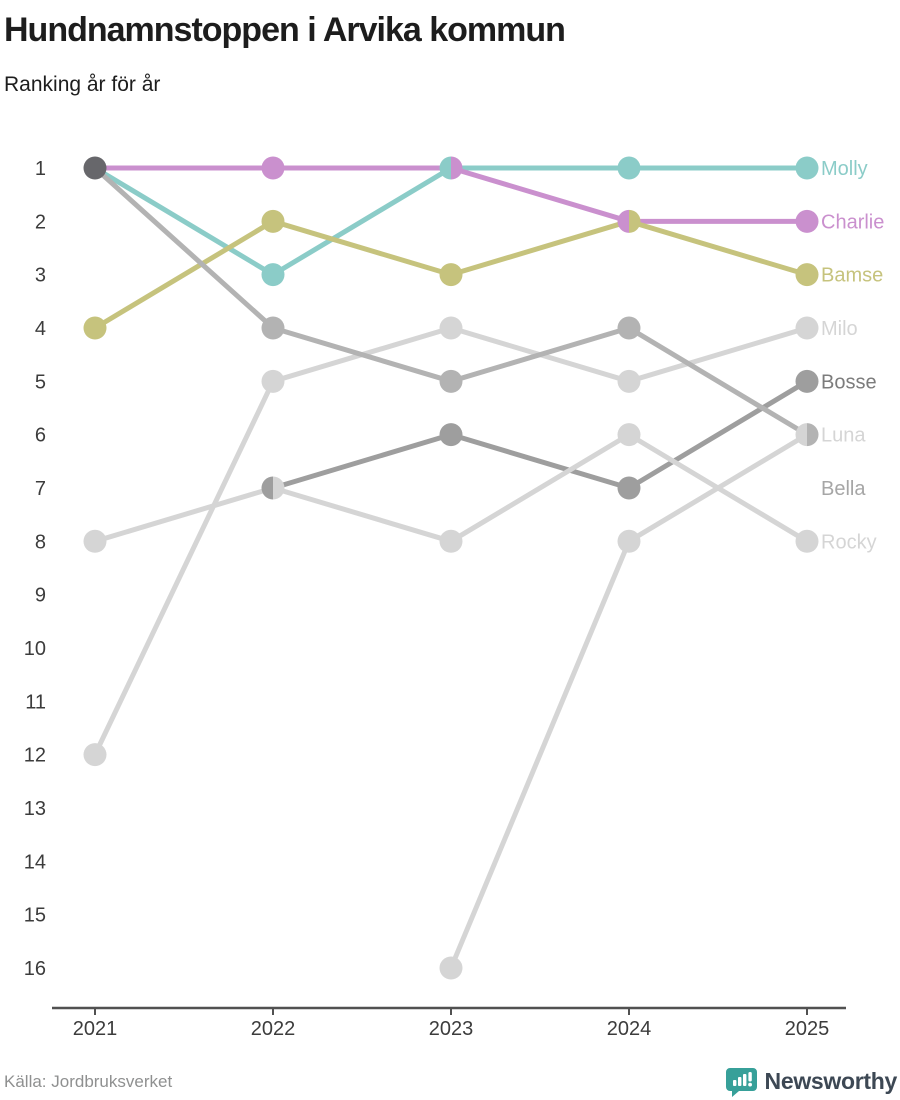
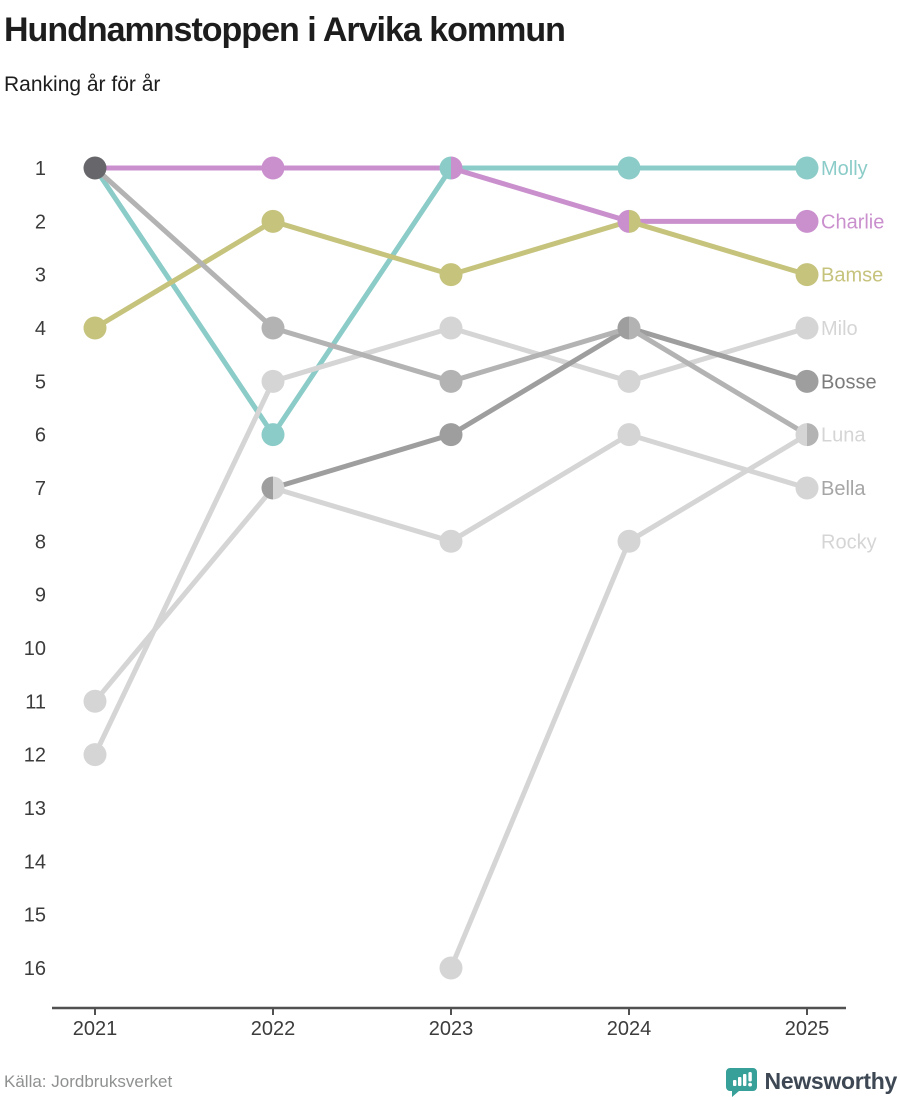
Rocky/2021: 8 -> 11
Molly/2022: 3 -> 6
Bosse/2024: 7 -> 4
Rocky/2025: 8 -> 7
